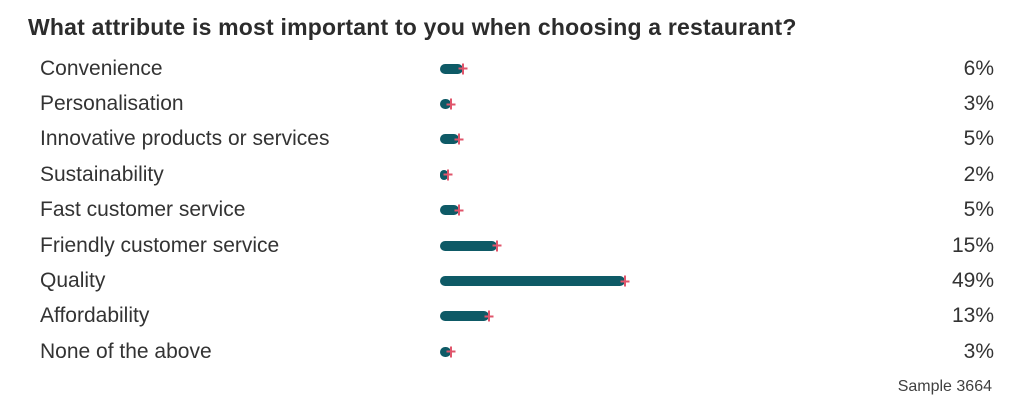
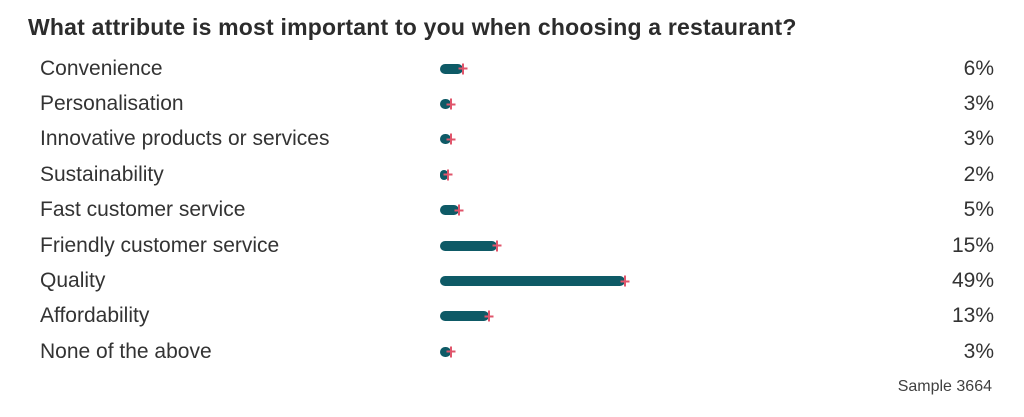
Innovative products or services: 5% -> 3%
